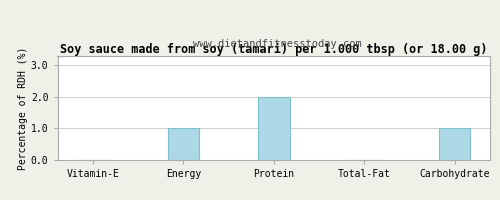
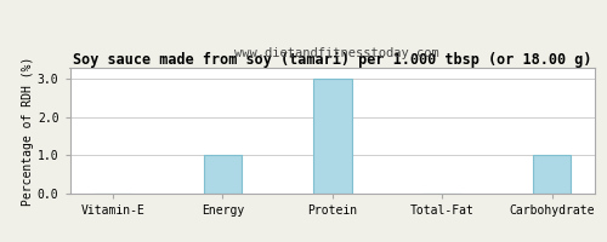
Protein: 2 -> 3
